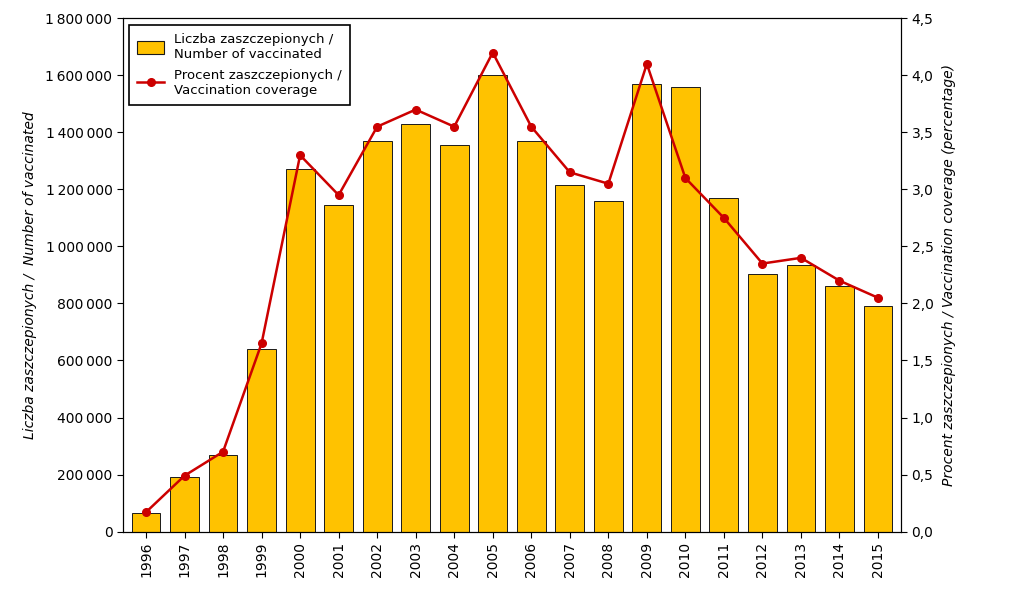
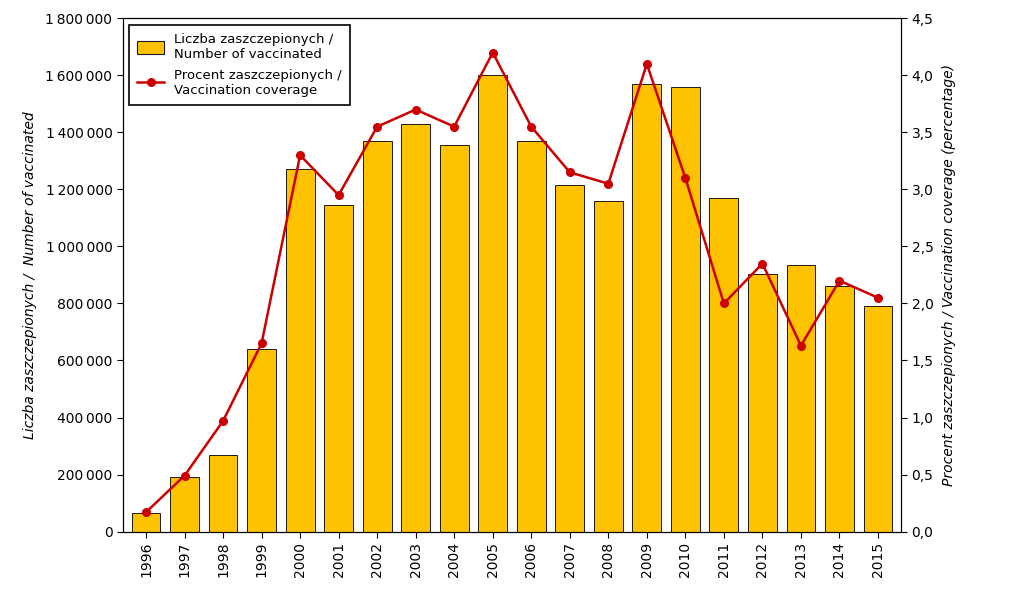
Procent zaszczepionych / Vaccination coverage/1998: 0,70 -> 0,97
Procent zaszczepionych / Vaccination coverage/2011: 2,75 -> 2,00
Procent zaszczepionych / Vaccination coverage/2013: 2,40 -> 1,63
